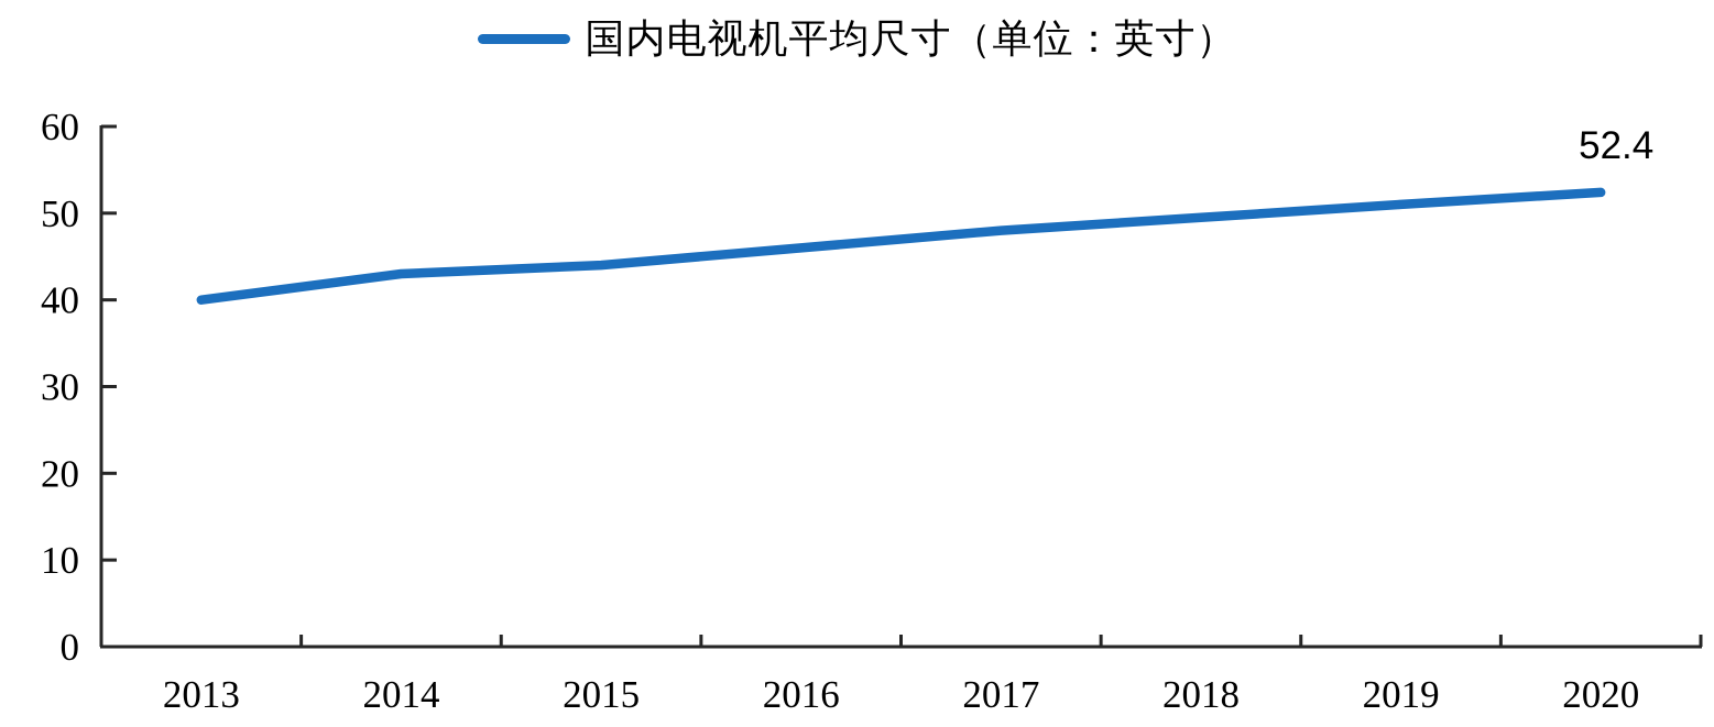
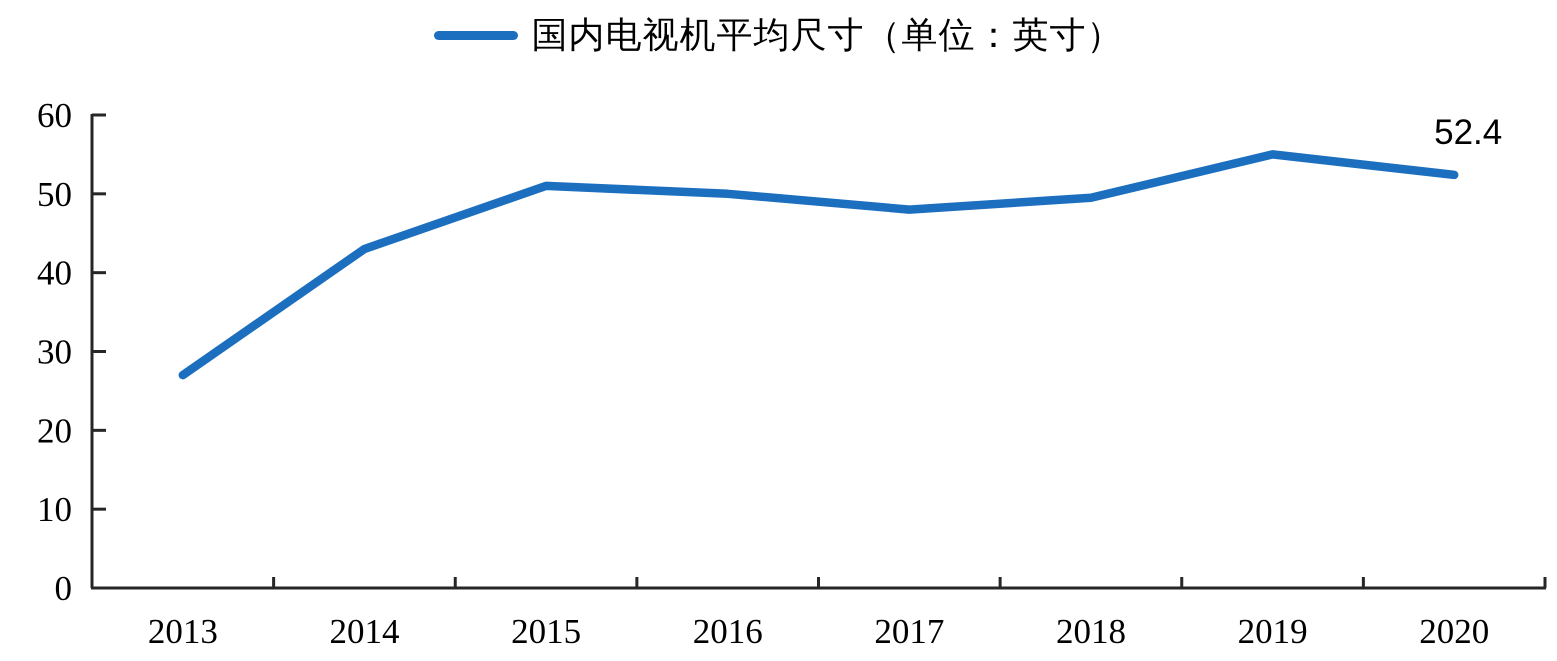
2013: 40 -> 27
2015: 44 -> 51
2016: 46 -> 50
2019: 51 -> 55
